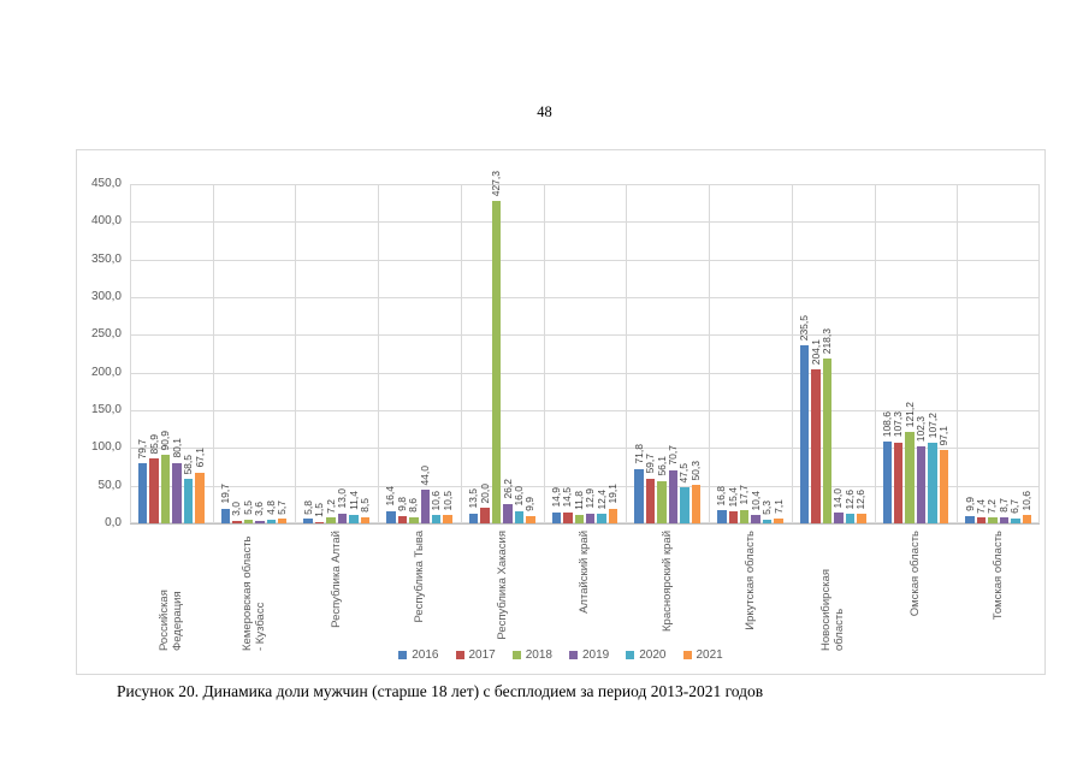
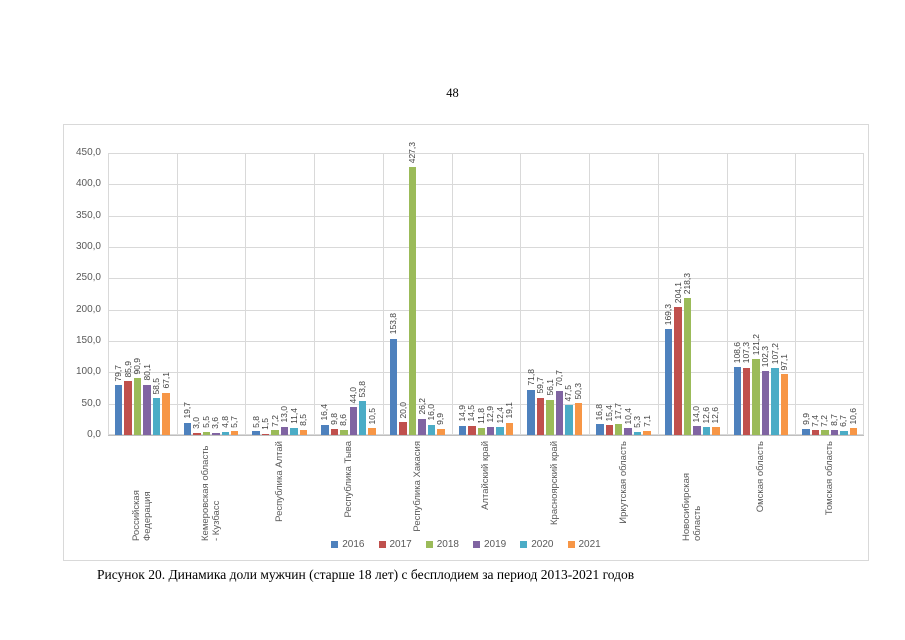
2020/Республика Тыва: 10,6 -> 53,8
2016/Республика Хакасия: 13,5 -> 153,8
2016/Новосибирская область: 235,5 -> 169,3
